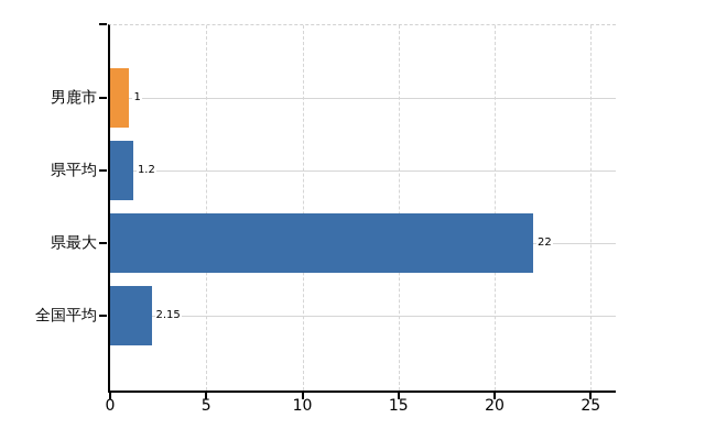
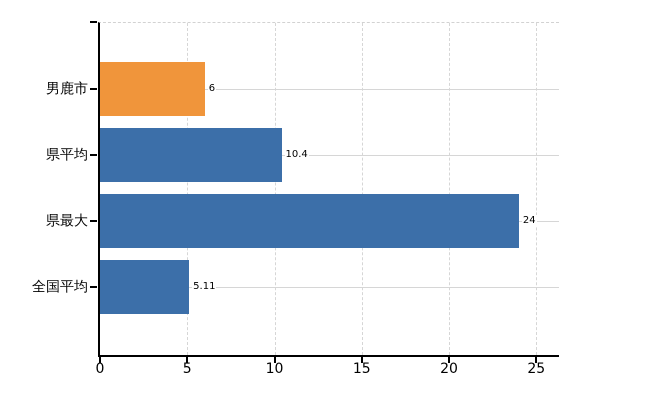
男鹿市: 1 -> 6
県平均: 1.2 -> 10.4
県最大: 22 -> 24
全国平均: 2.15 -> 5.11
